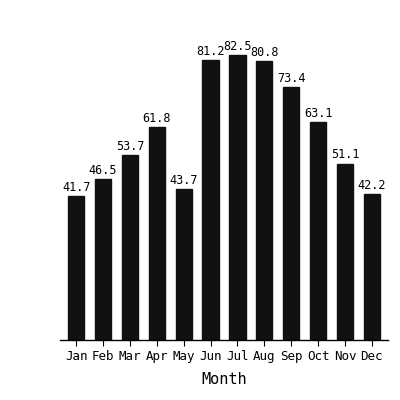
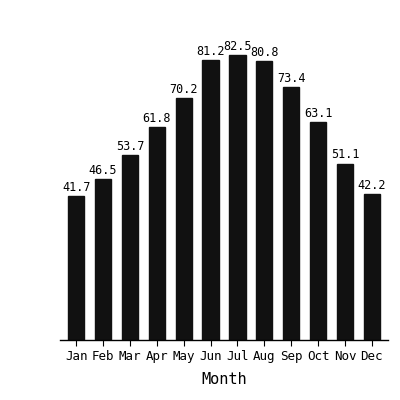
May: 43.7 -> 70.2
